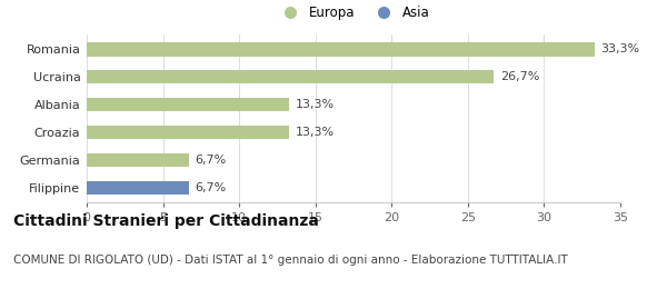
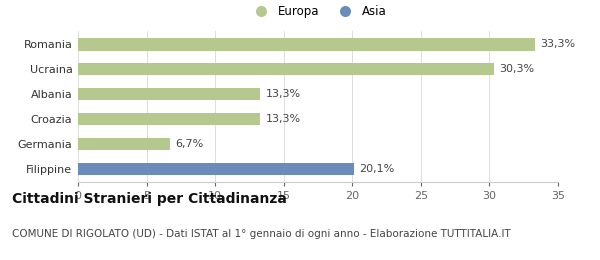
Ucraina: 26,7% -> 30,3%
Filippine: 6,7% -> 20,1%
